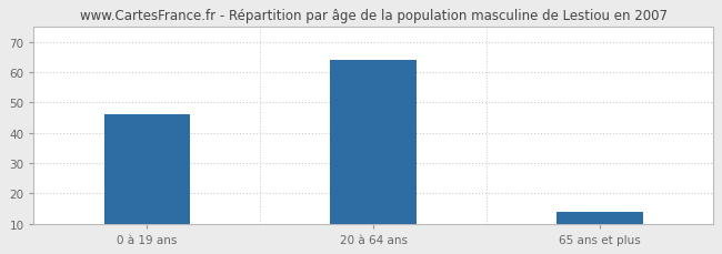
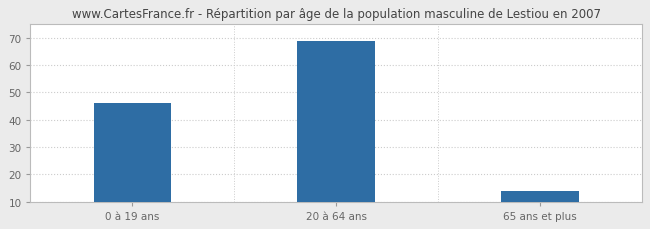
20 à 64 ans: 64 -> 69
